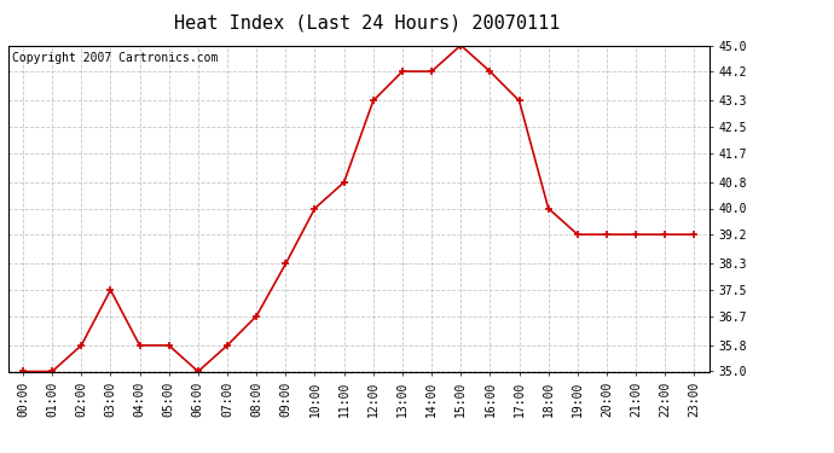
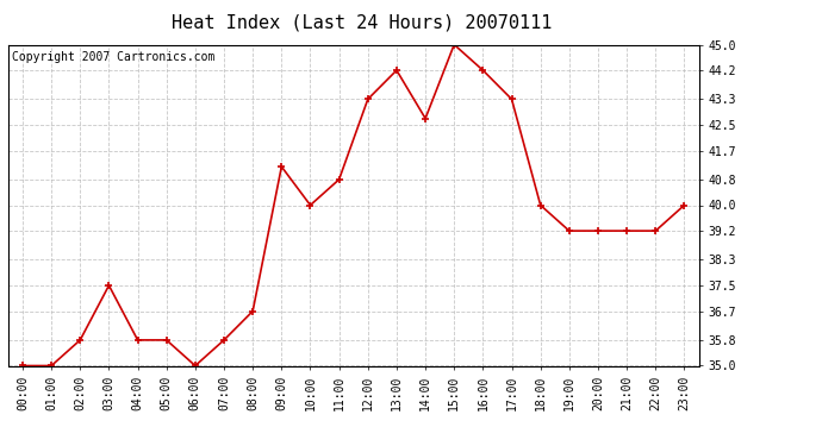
09:00: 38.3 -> 41.2
14:00: 44.2 -> 42.7
23:00: 39.2 -> 40.0
